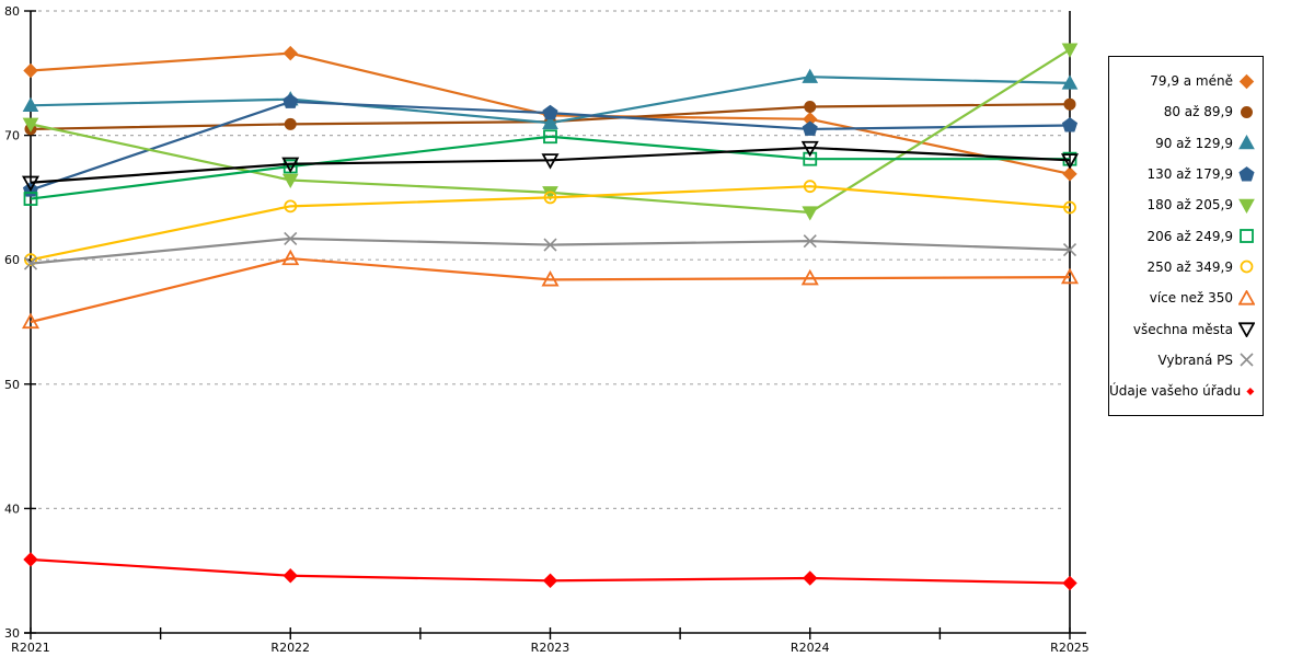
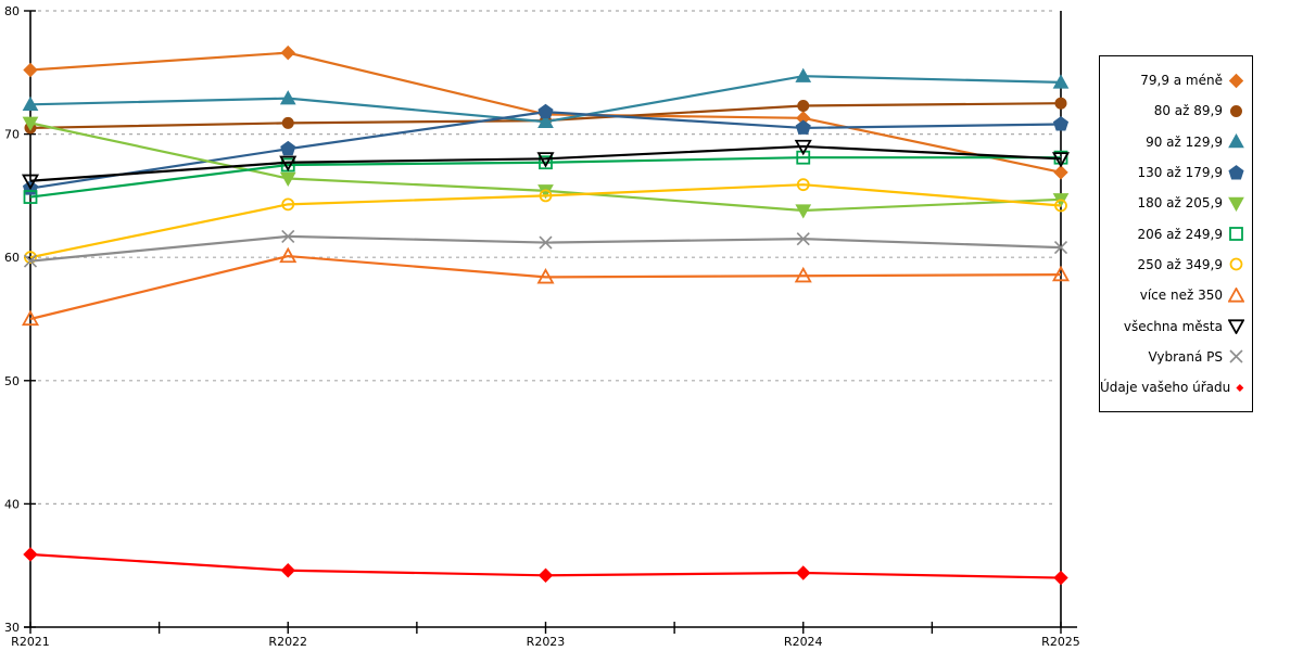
130 až 179,9/R2022: 72.7 -> 68.8
206 až 249,9/R2023: 69.9 -> 67.7
180 až 205,9/R2025: 76.9 -> 64.7
